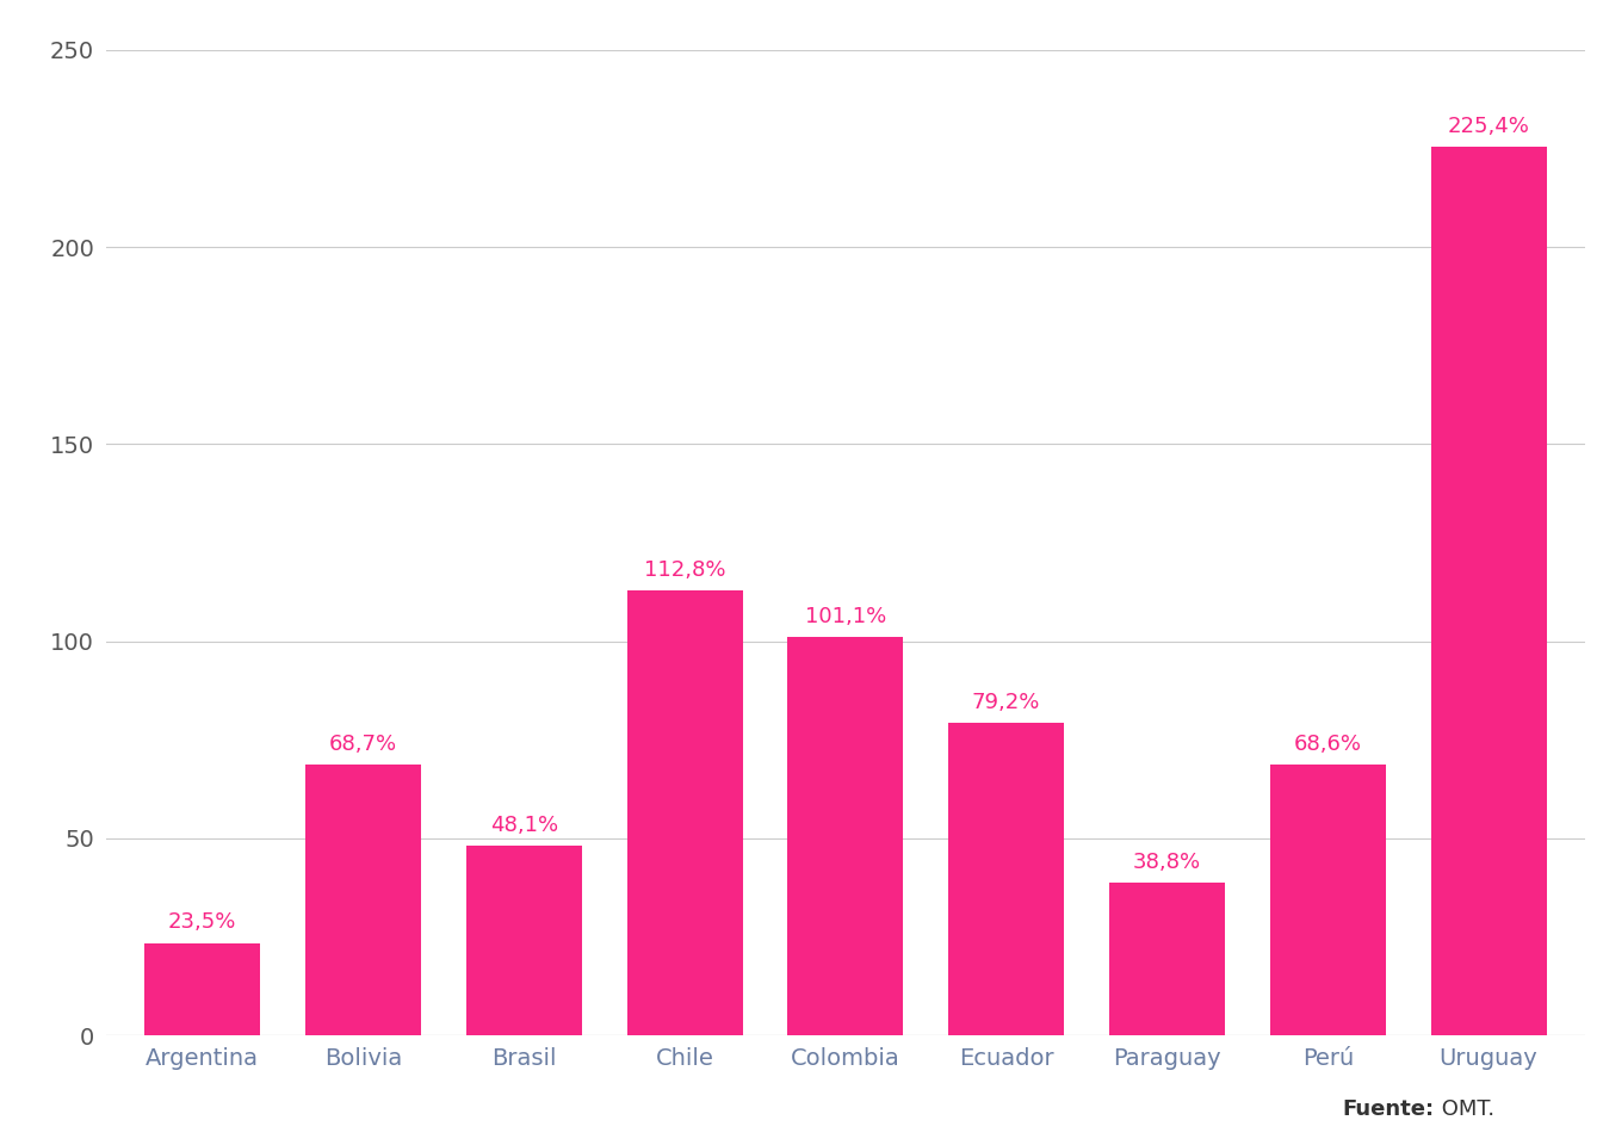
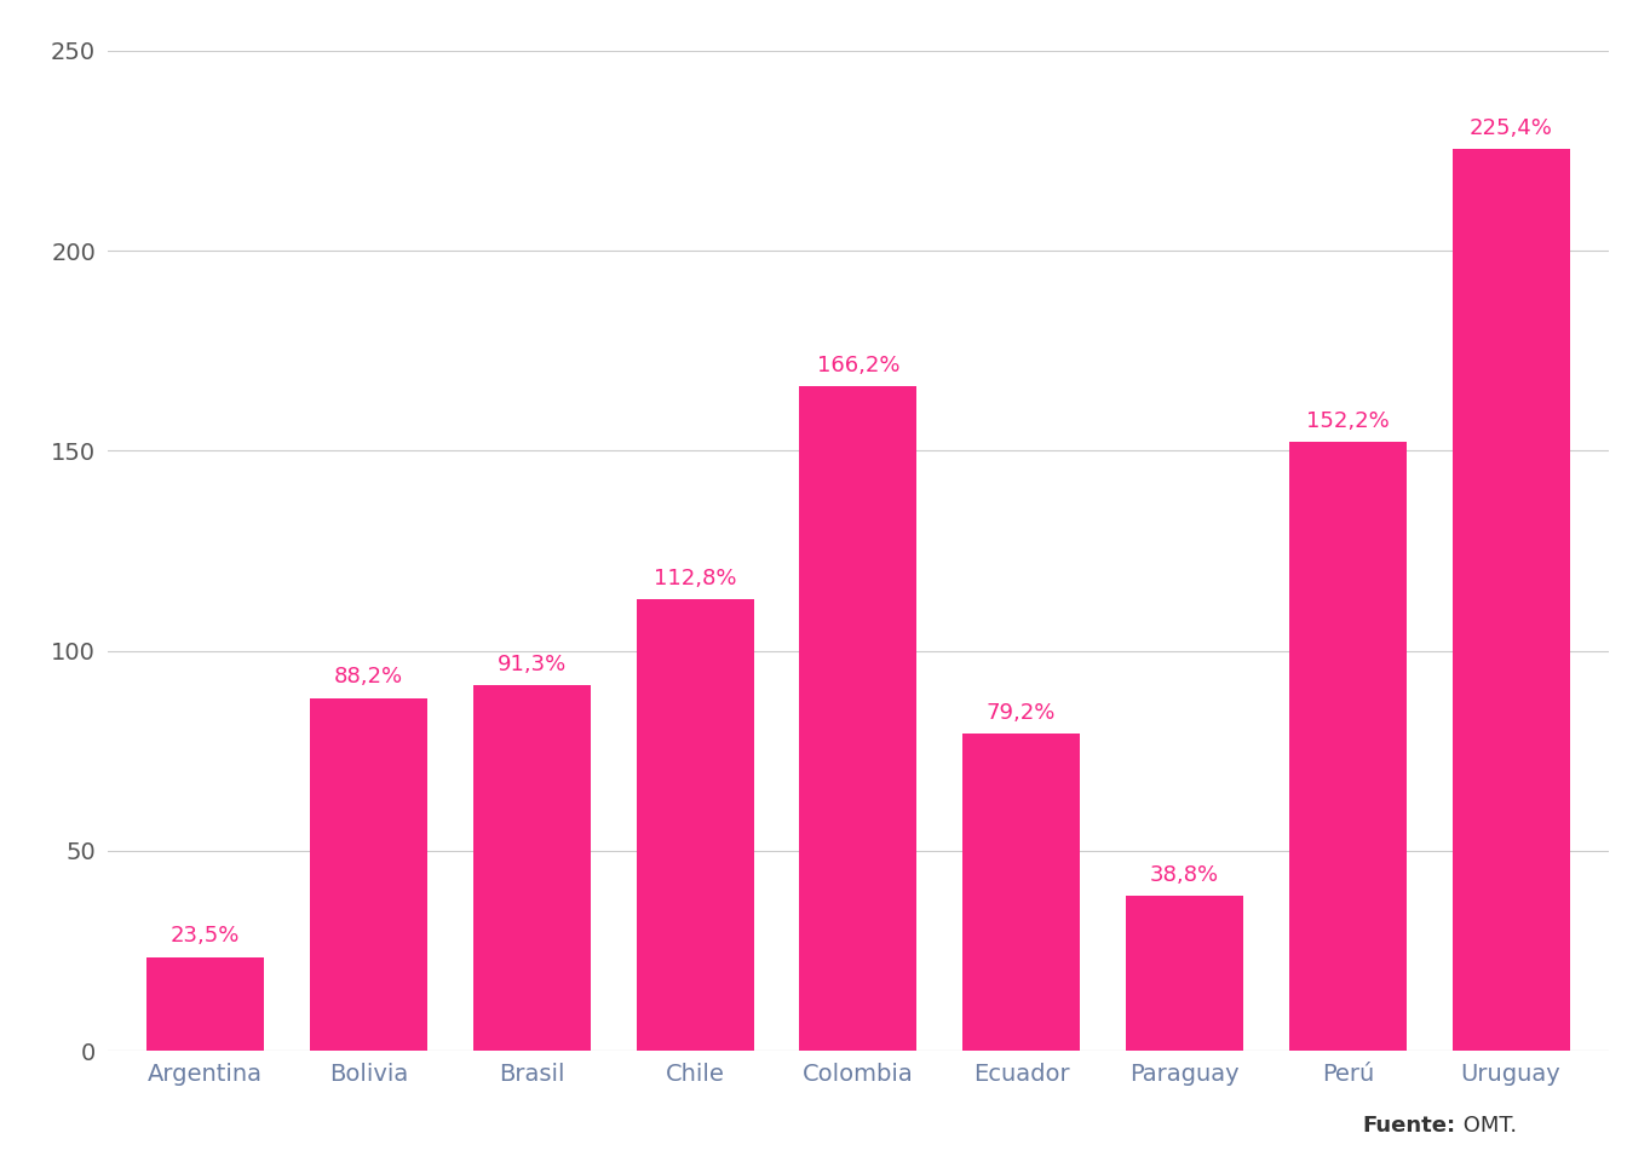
Bolivia: 68,7% -> 88,2%
Brasil: 48,1% -> 91,3%
Colombia: 101,1% -> 166,2%
Perú: 68,6% -> 152,2%
